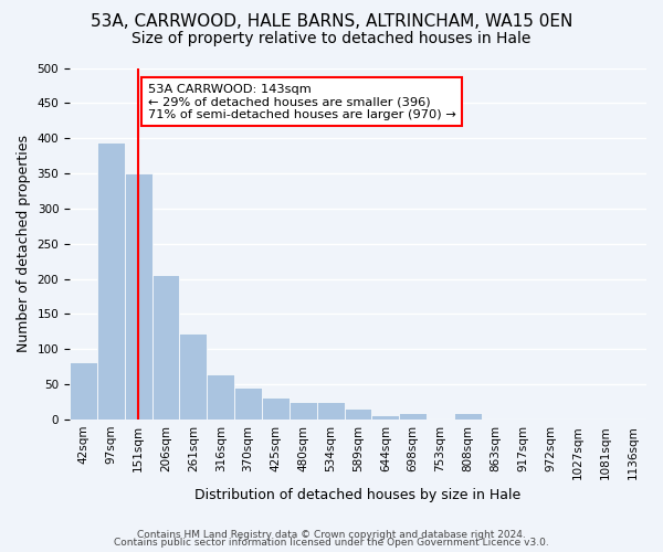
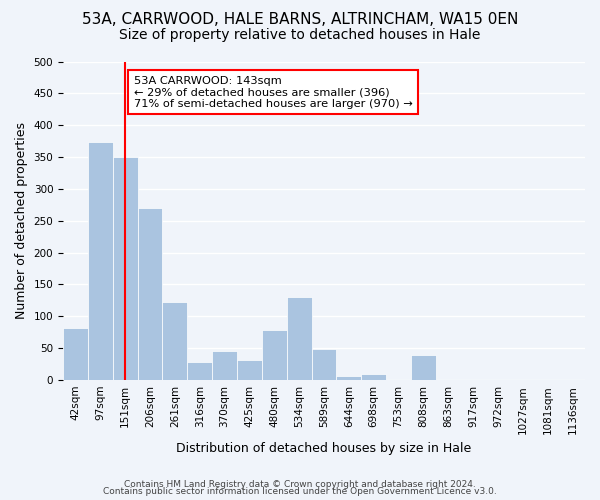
97sqm: 394 -> 374
206sqm: 205 -> 270
316sqm: 64 -> 28
480sqm: 25 -> 78
534sqm: 25 -> 130
589sqm: 16 -> 48
808sqm: 10 -> 40
